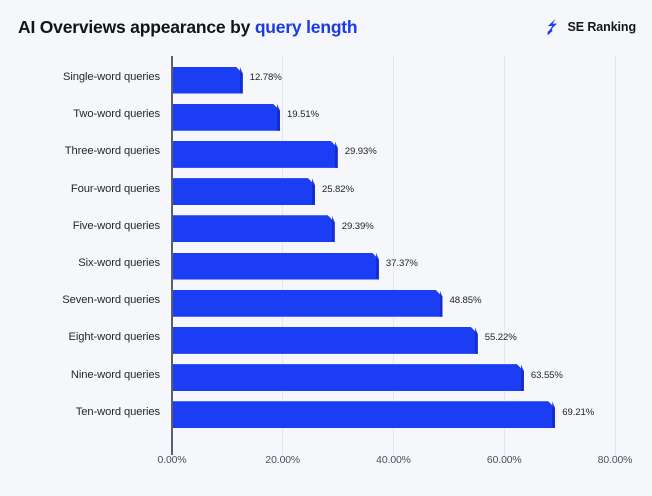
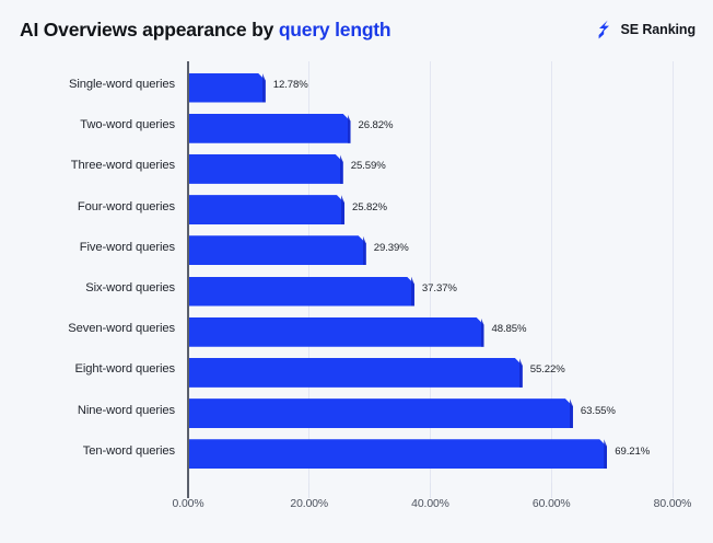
Two-word queries: 19.51% -> 26.82%
Three-word queries: 29.93% -> 25.59%
